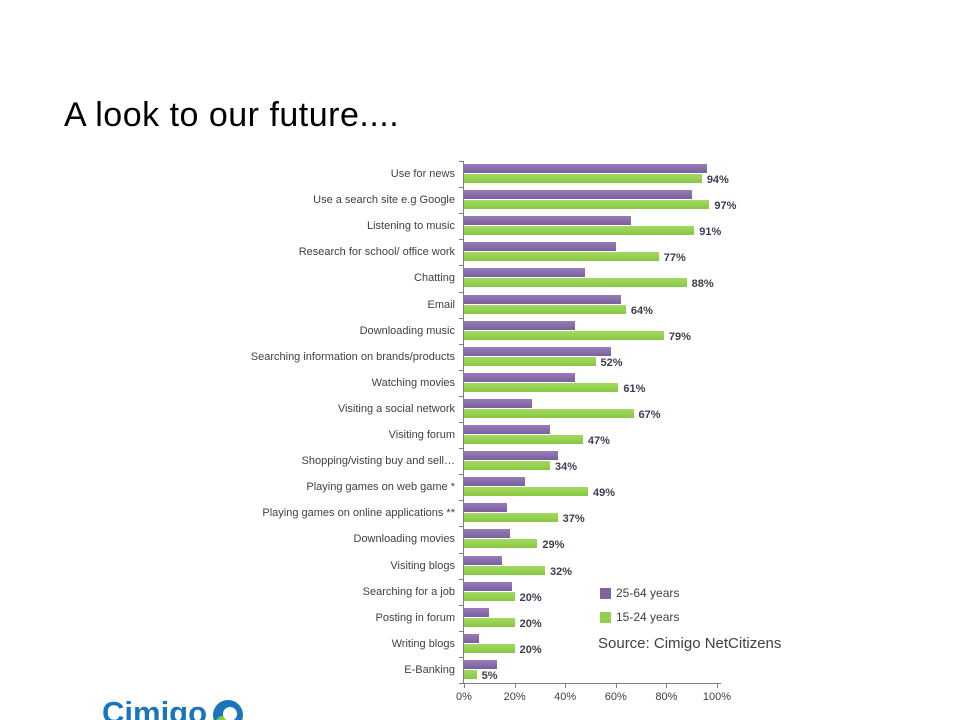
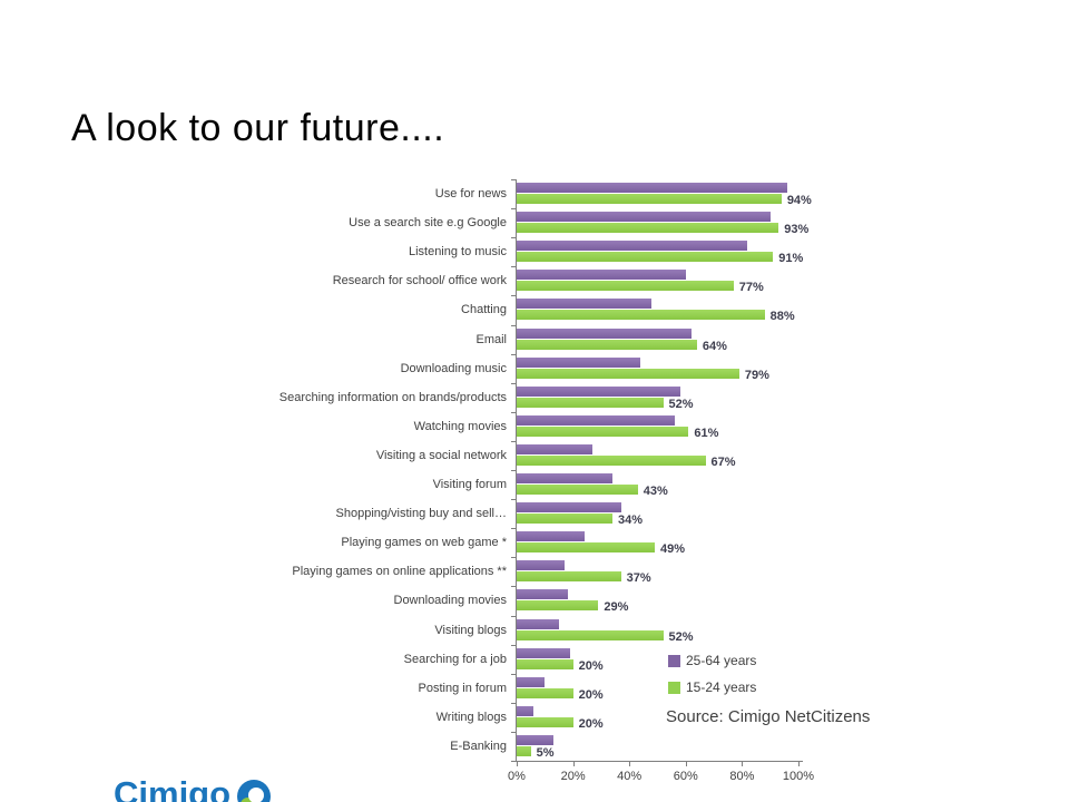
15-24 years/Use a search site e.g Google: 97% -> 93%
25-64 years/Listening to music: 66% -> 82%
25-64 years/Watching movies: 44% -> 56%
15-24 years/Visiting forum: 47% -> 43%
15-24 years/Visiting blogs: 32% -> 52%
